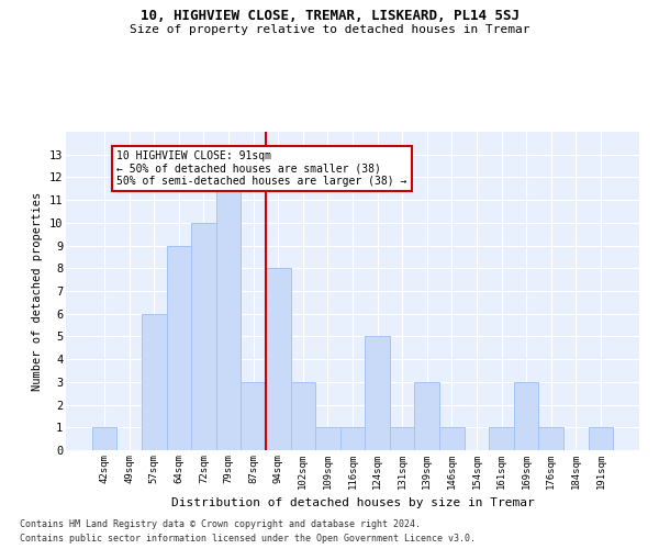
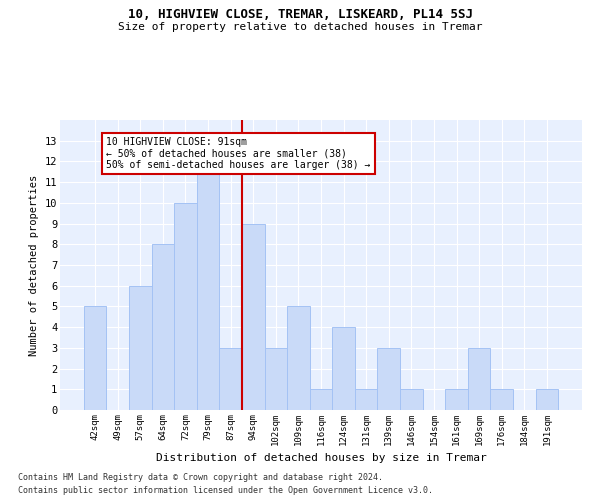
42sqm: 1 -> 5
64sqm: 9 -> 8
94sqm: 8 -> 9
109sqm: 1 -> 5
124sqm: 5 -> 4
